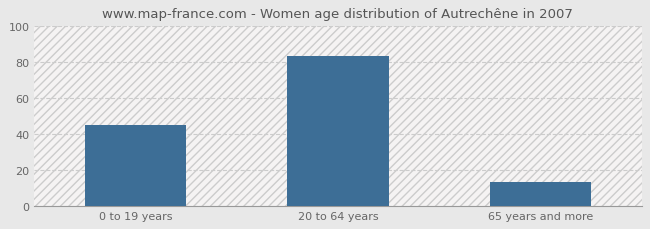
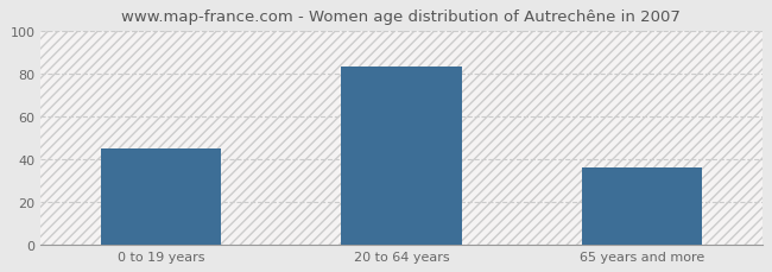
65 years and more: 13 -> 36
